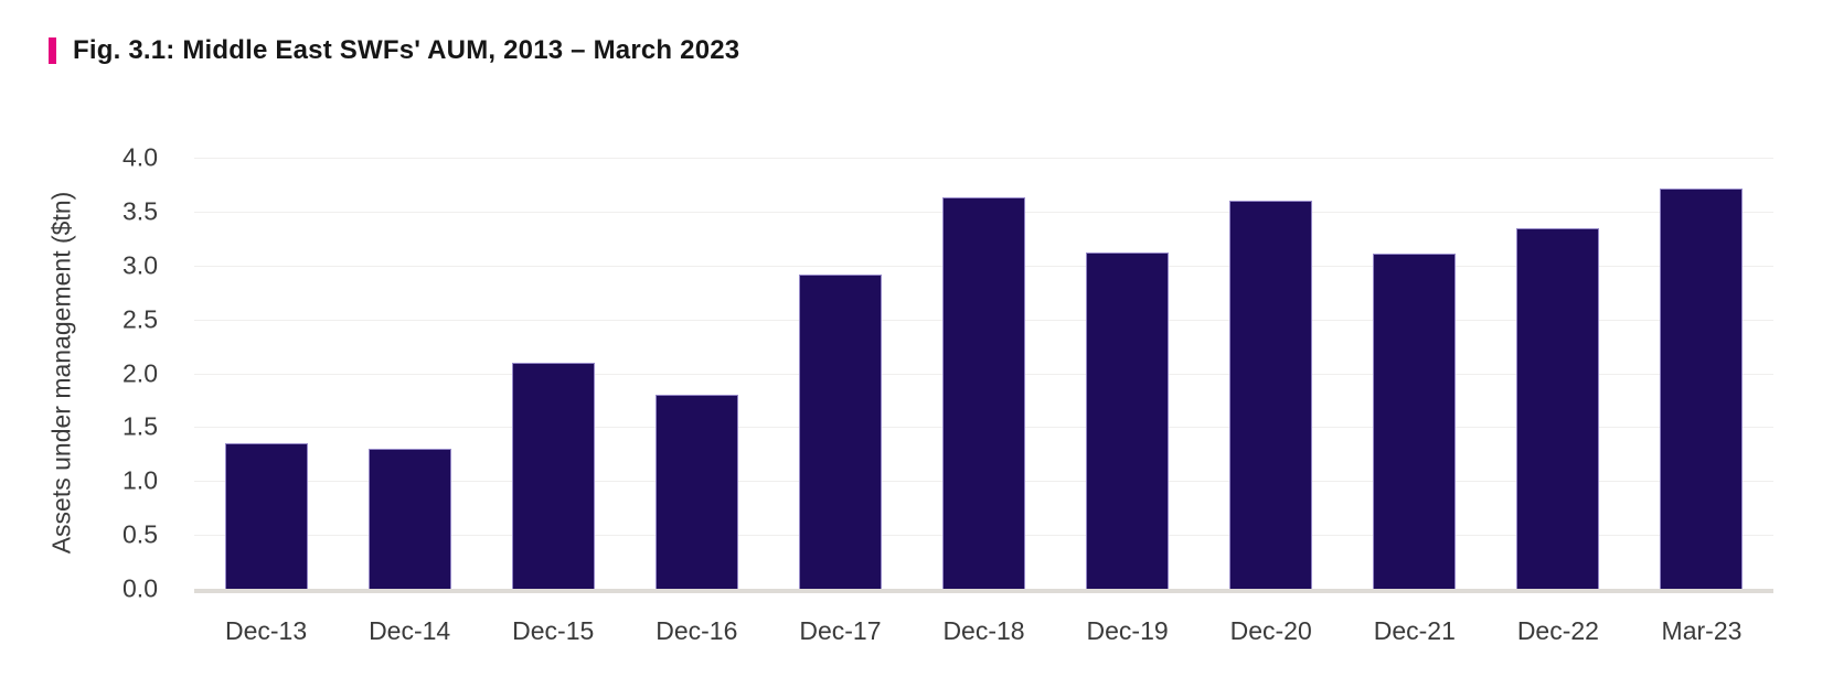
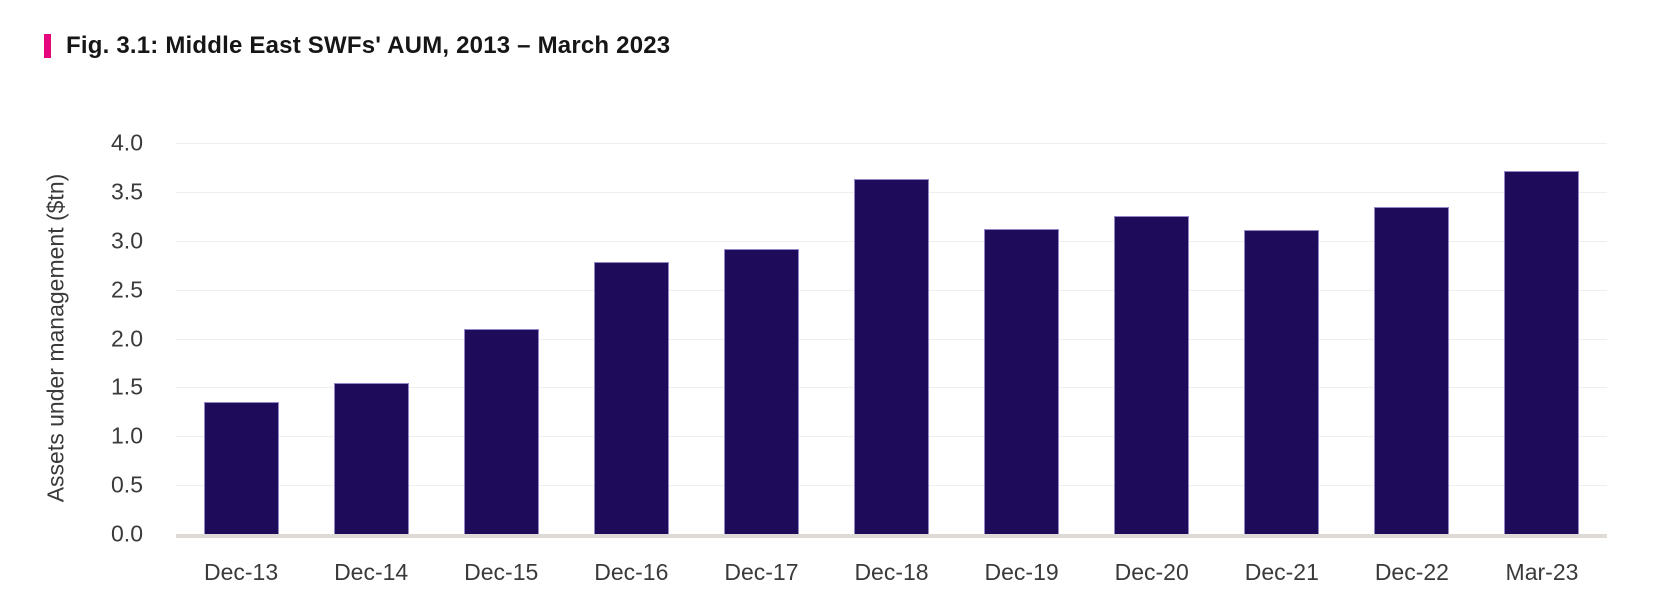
Dec-14: 1.3 -> 1.6
Dec-16: 1.8 -> 2.8
Dec-20: 3.6 -> 3.2
